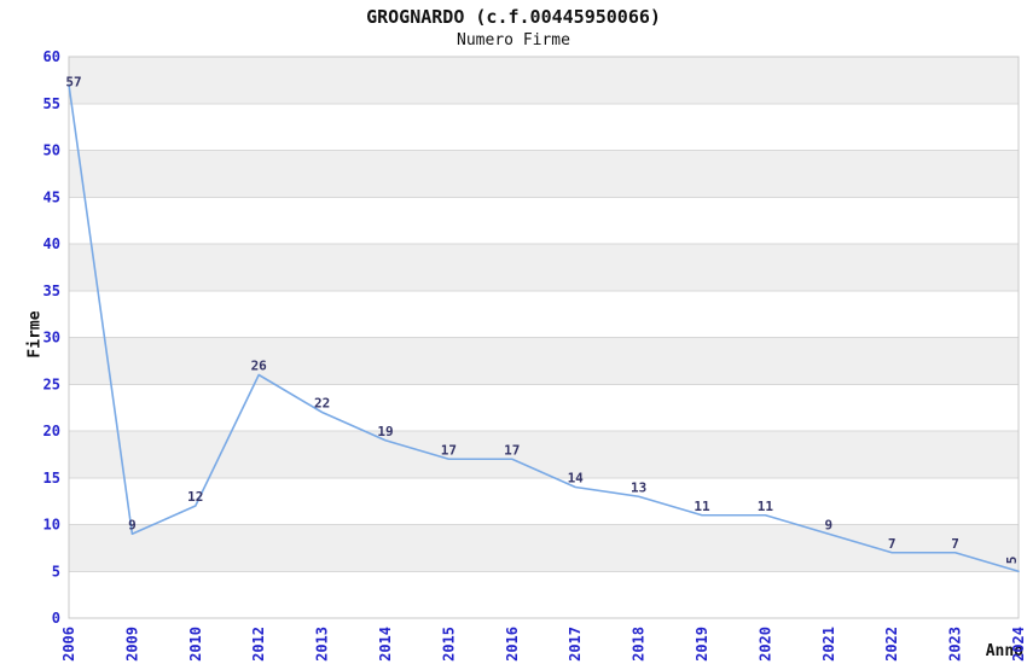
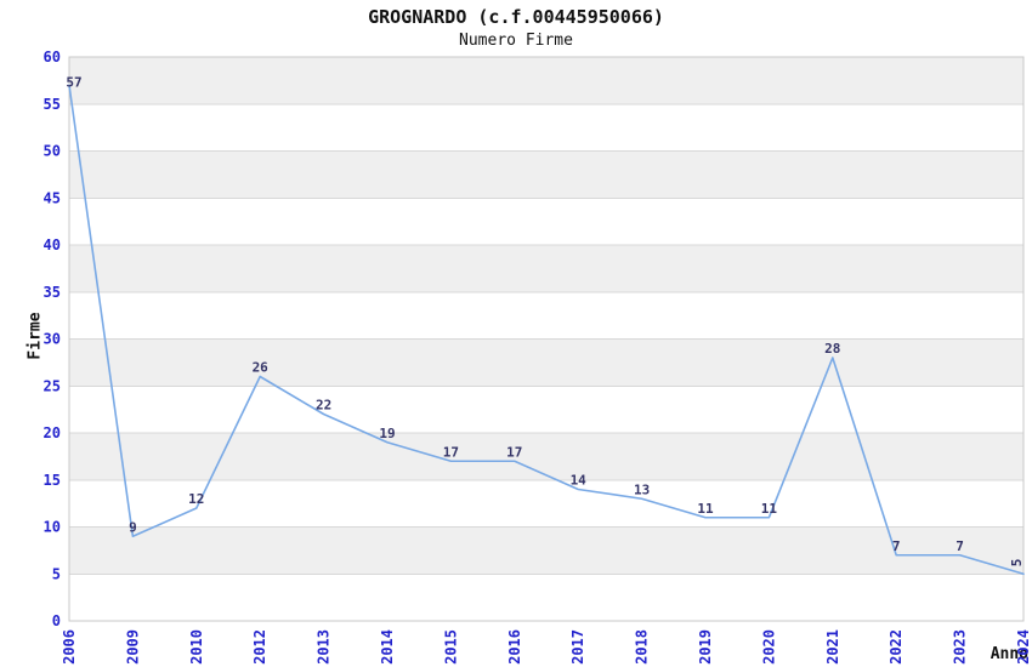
2021: 9 -> 28
